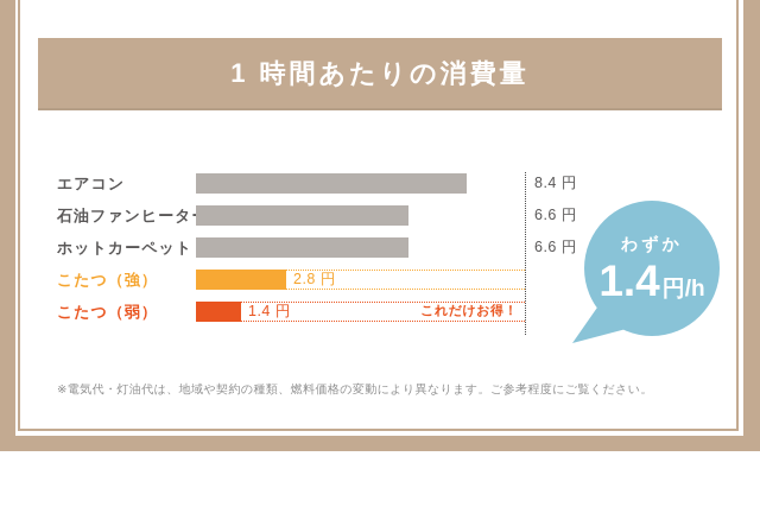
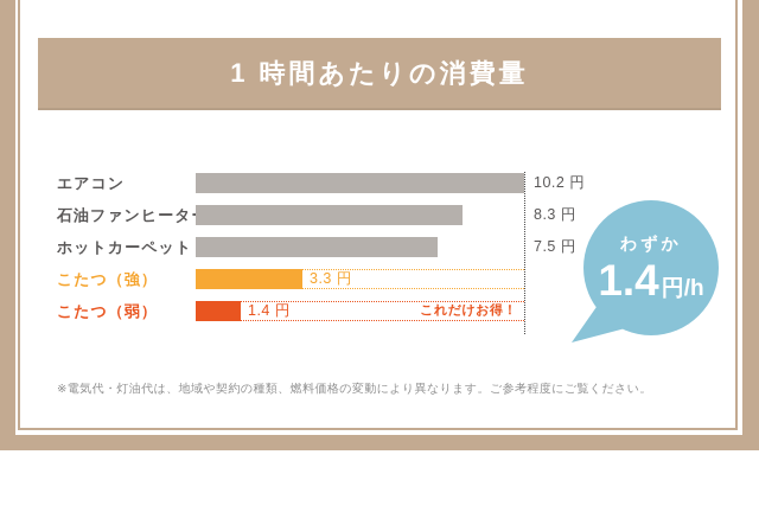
エアコン: 8.4 -> 10.2
石油ファンヒーター: 6.6 -> 8.3
ホットカーペット: 6.6 -> 7.5
こたつ（強）: 2.8 -> 3.3
